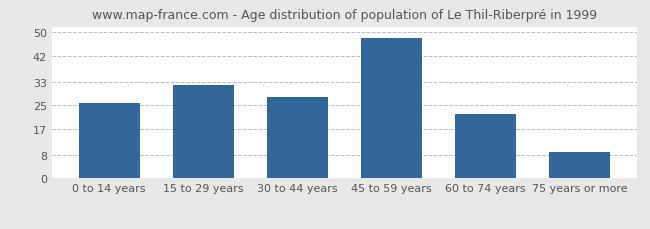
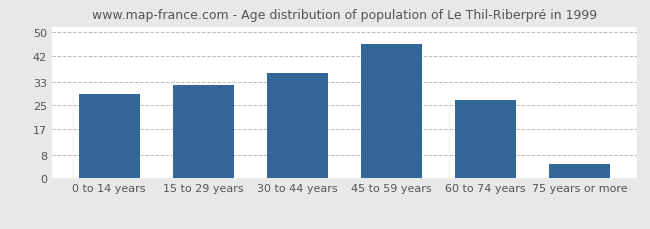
0 to 14 years: 26 -> 29
30 to 44 years: 28 -> 36
45 to 59 years: 48 -> 46
60 to 74 years: 22 -> 27
75 years or more: 9 -> 5
